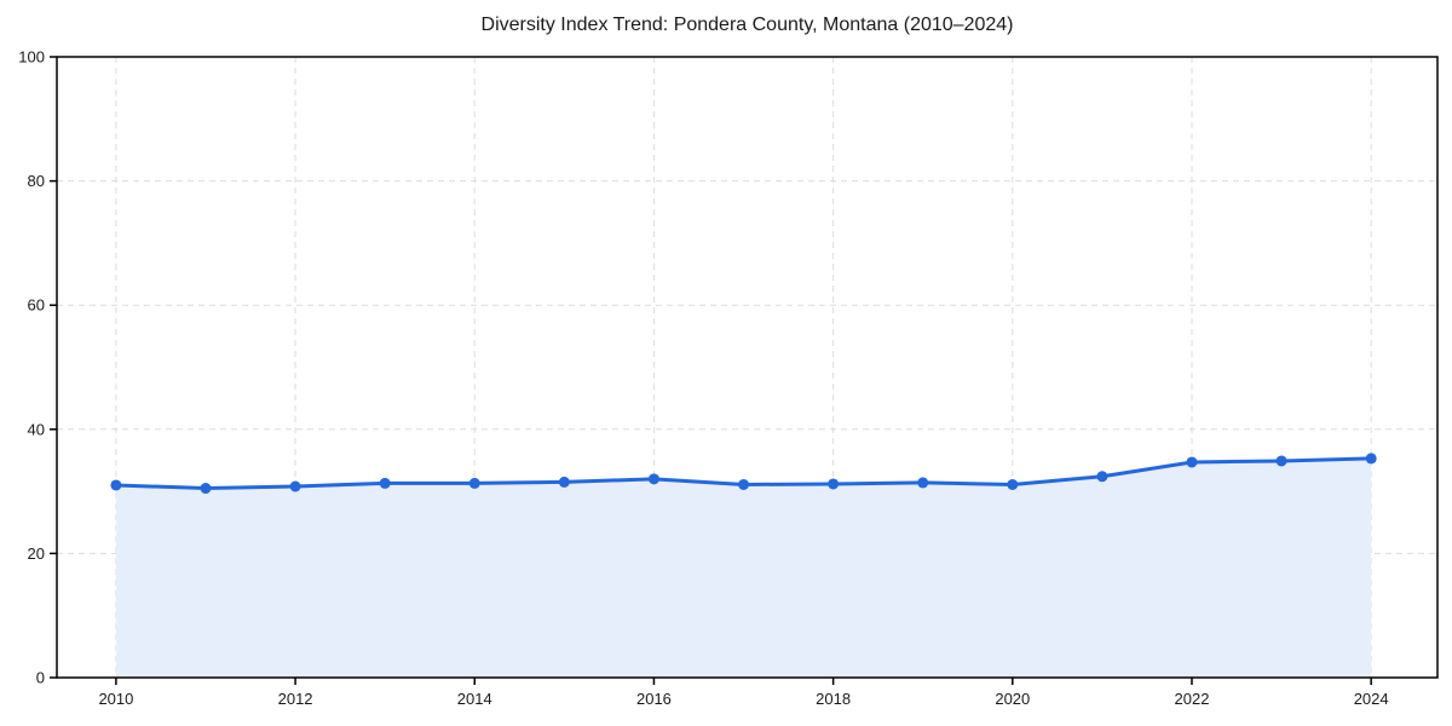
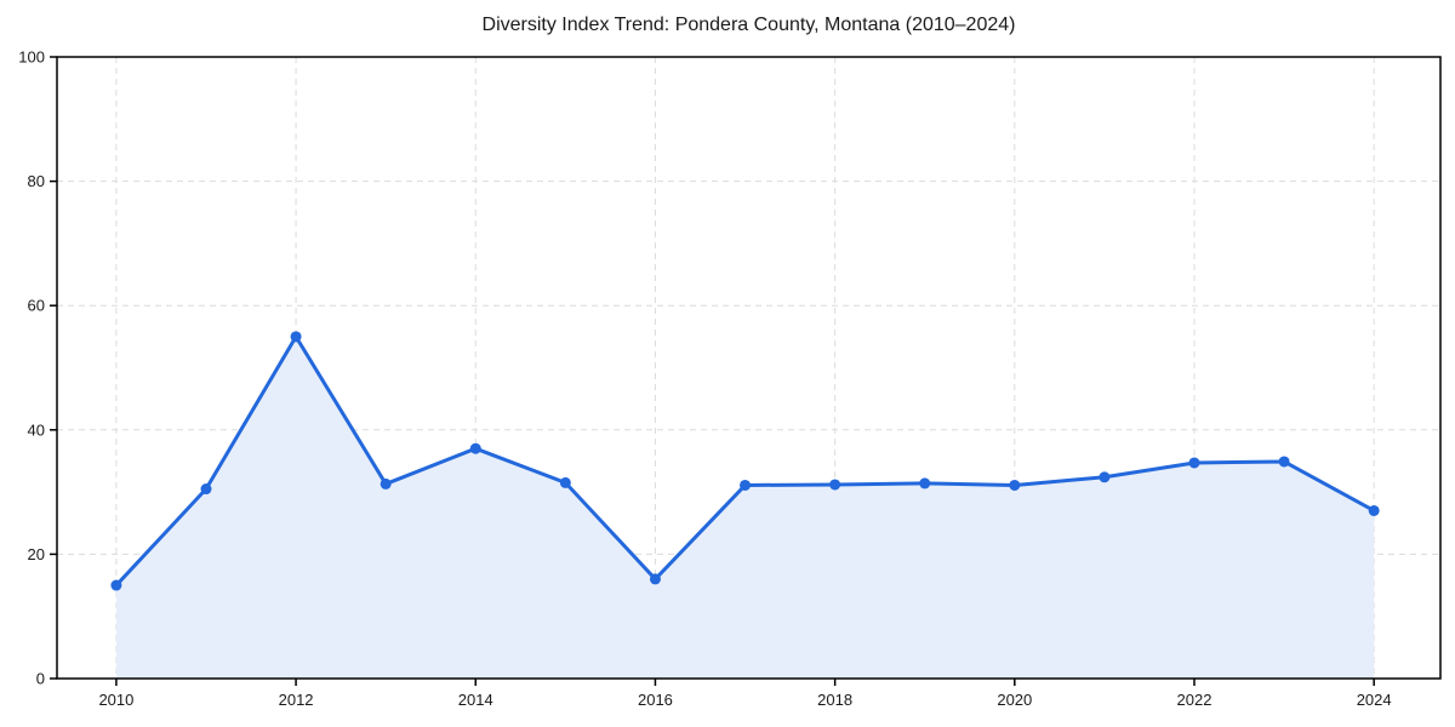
2010: 31 -> 15
2012: 31 -> 55
2014: 31 -> 37
2016: 32 -> 16
2024: 35 -> 27
